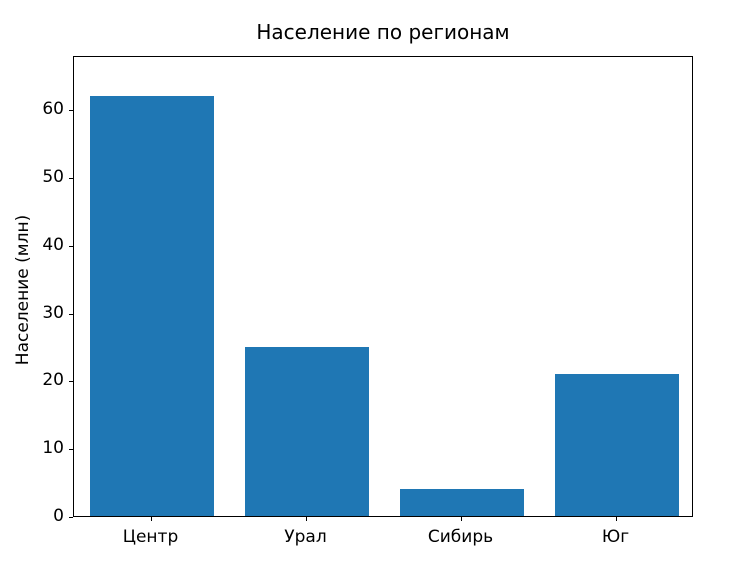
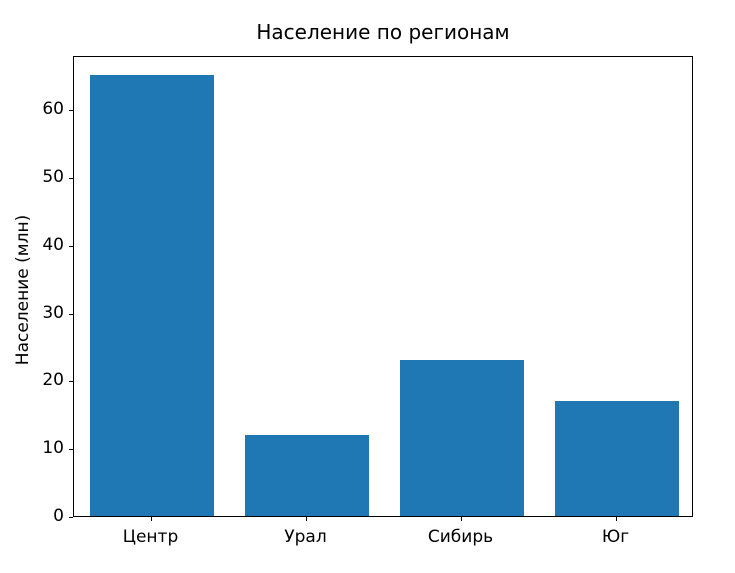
Центр: 62 -> 65
Урал: 25 -> 12
Сибирь: 4 -> 23
Юг: 21 -> 17
